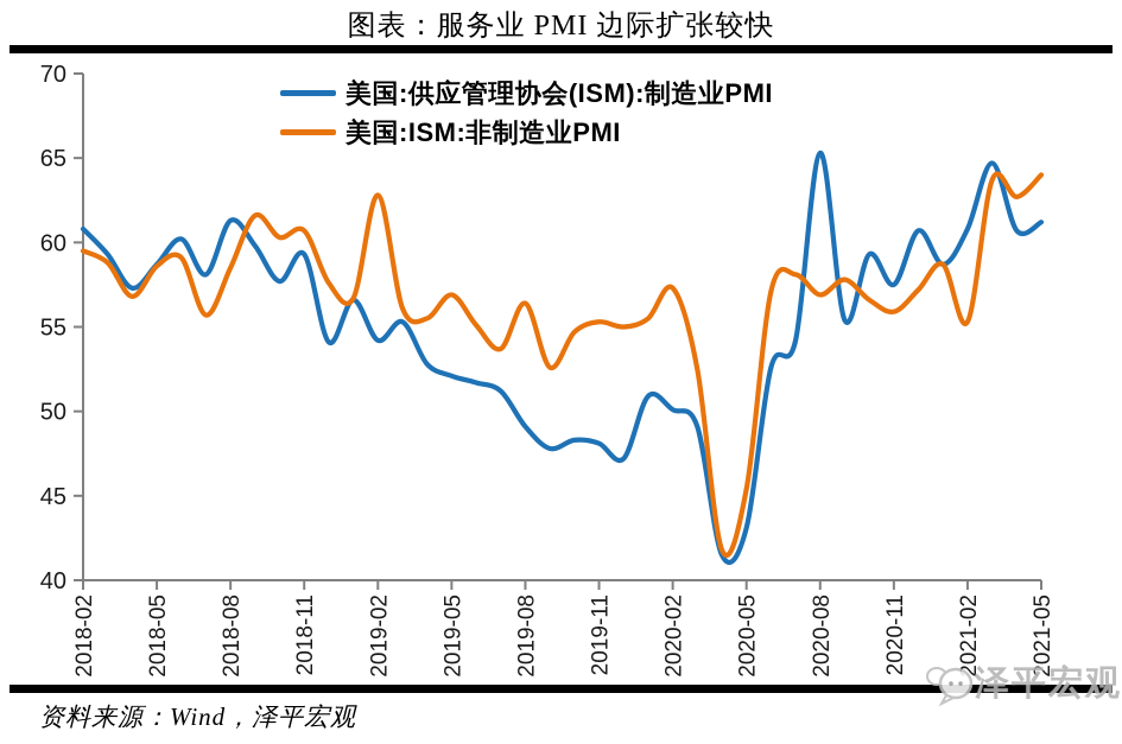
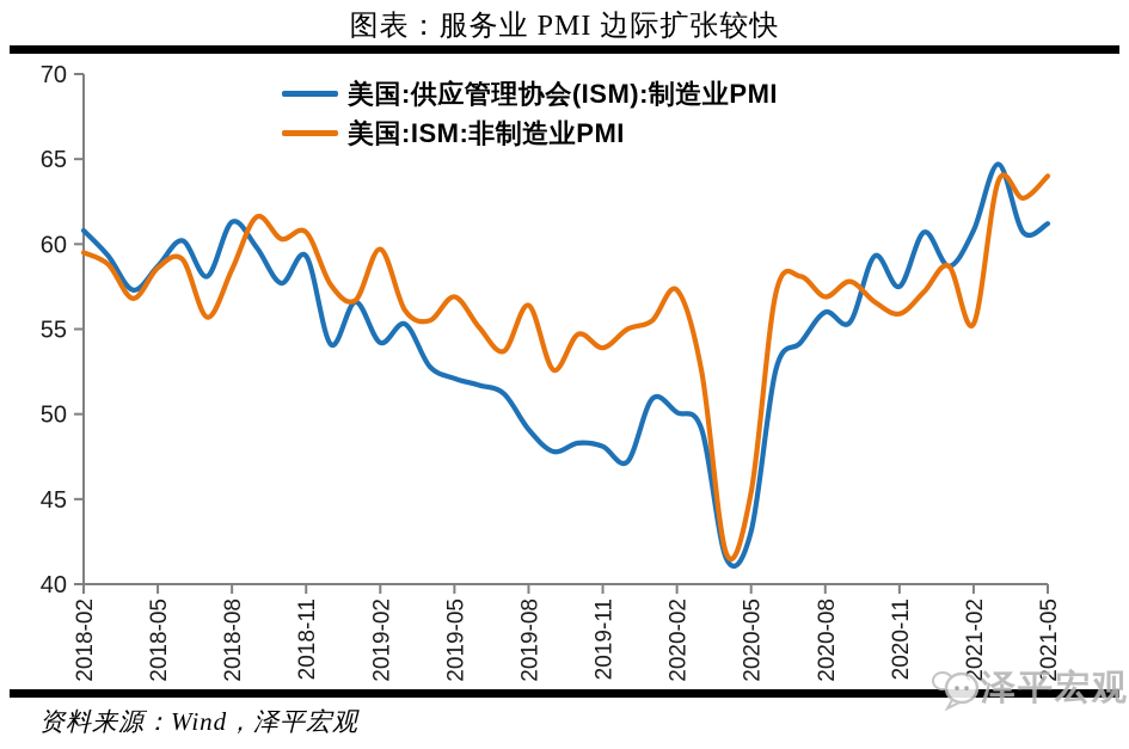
美国:ISM:非制造业PMI/2019-02: 62.8 -> 59.7
美国:ISM:非制造业PMI/2019-11: 55.3 -> 53.9
美国:供应管理协会(ISM):制造业PMI/2020-08: 65.3 -> 56.0
